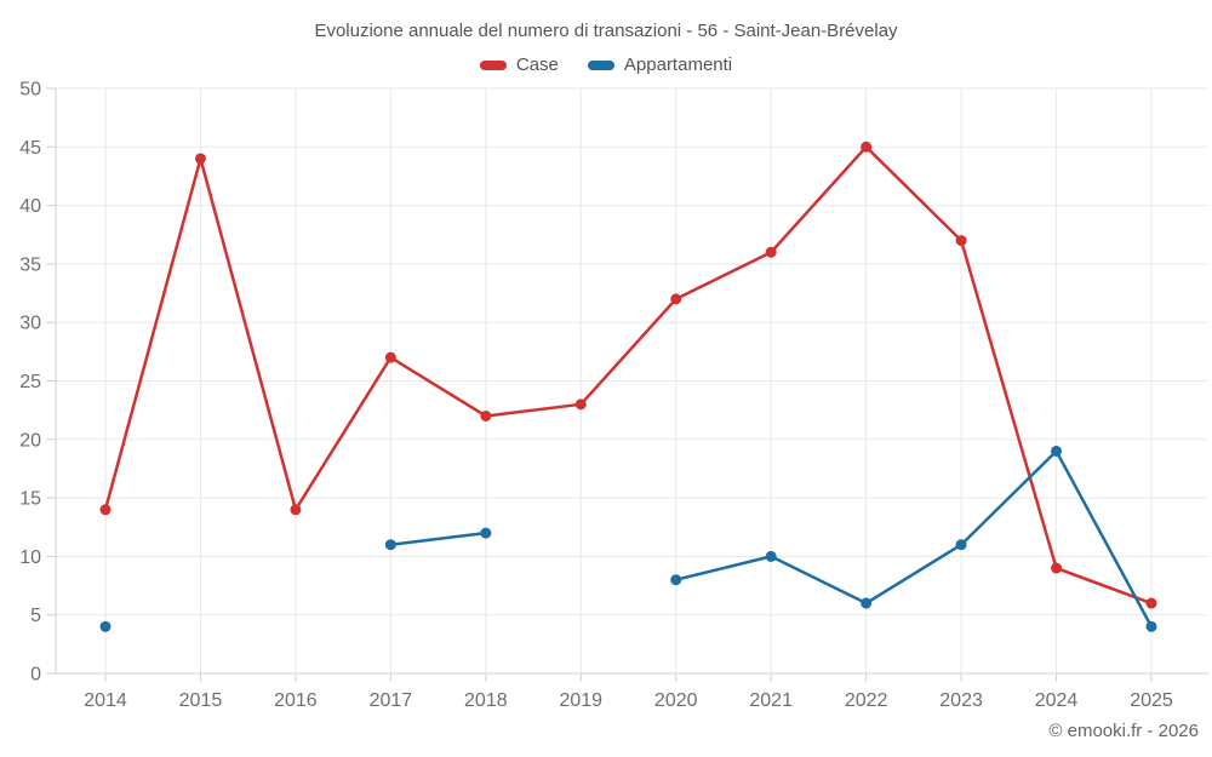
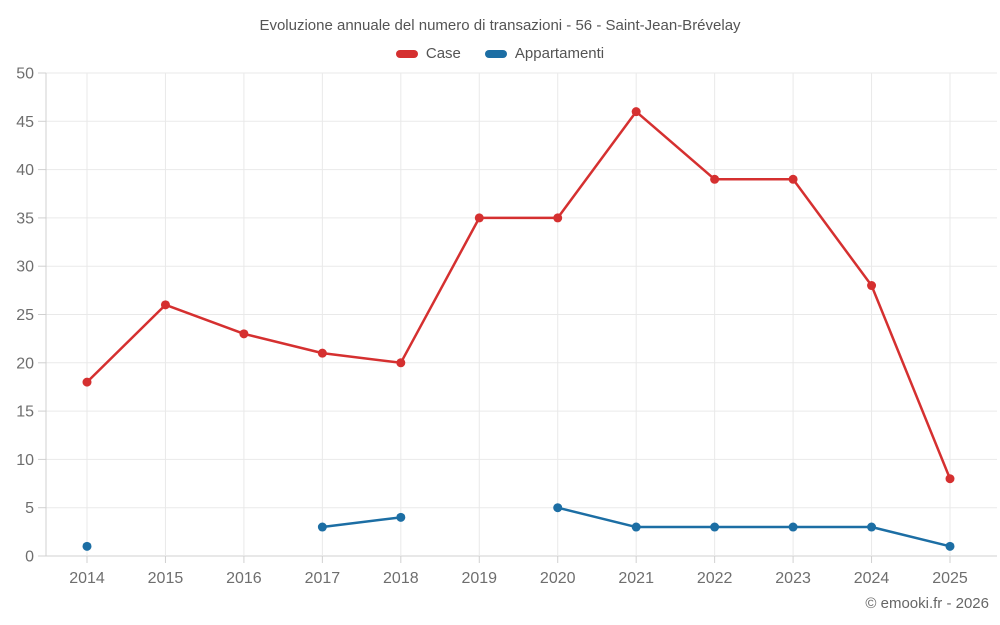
Case/2014: 14 -> 18
Appartamenti/2014: 4 -> 1
Case/2015: 44 -> 26
Case/2016: 14 -> 23
Case/2017: 27 -> 21
Appartamenti/2017: 11 -> 3
Case/2018: 22 -> 20
Appartamenti/2018: 12 -> 4
Case/2019: 23 -> 35
Case/2020: 32 -> 35
Appartamenti/2020: 8 -> 5
Case/2021: 36 -> 46
Appartamenti/2021: 10 -> 3
Case/2022: 45 -> 39
Appartamenti/2022: 6 -> 3
Case/2023: 37 -> 39
Appartamenti/2023: 11 -> 3
Case/2024: 9 -> 28
Appartamenti/2024: 19 -> 3
Case/2025: 6 -> 8
Appartamenti/2025: 4 -> 1
